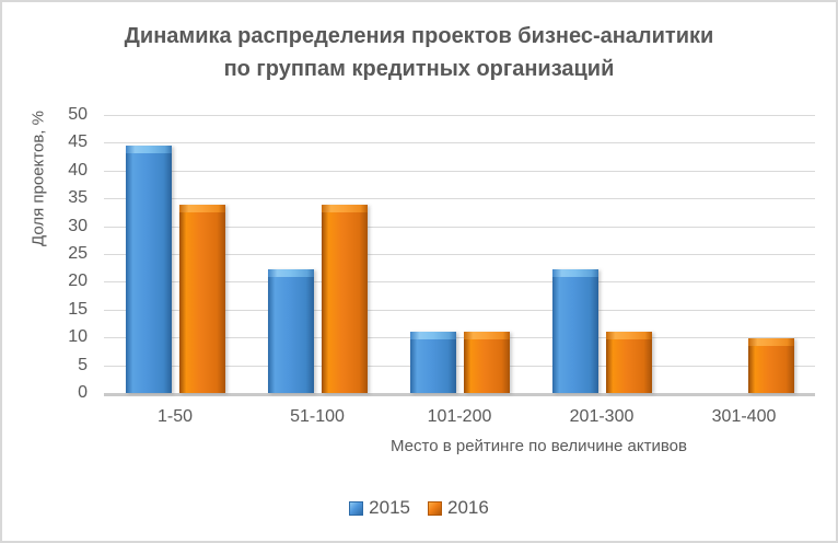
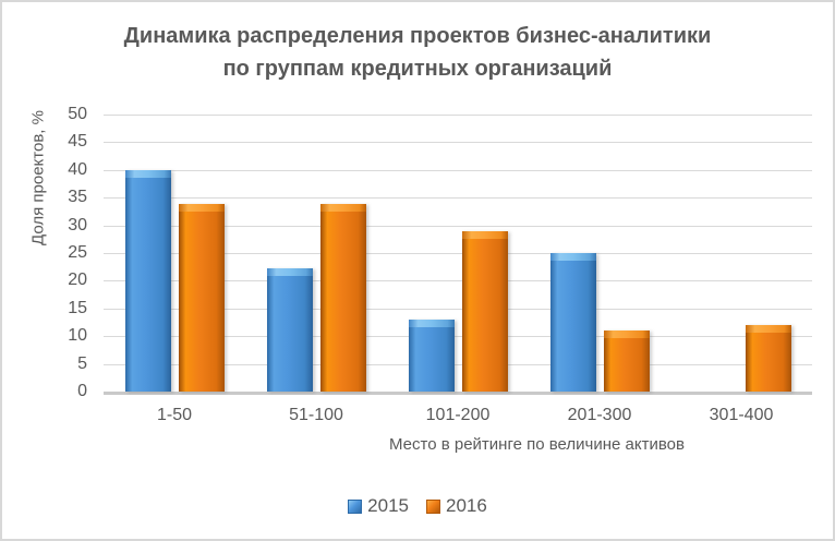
2015/1-50: 44 -> 40
2015/101-200: 11 -> 13
2016/101-200: 11 -> 29
2015/201-300: 22 -> 25
2016/301-400: 10 -> 12
